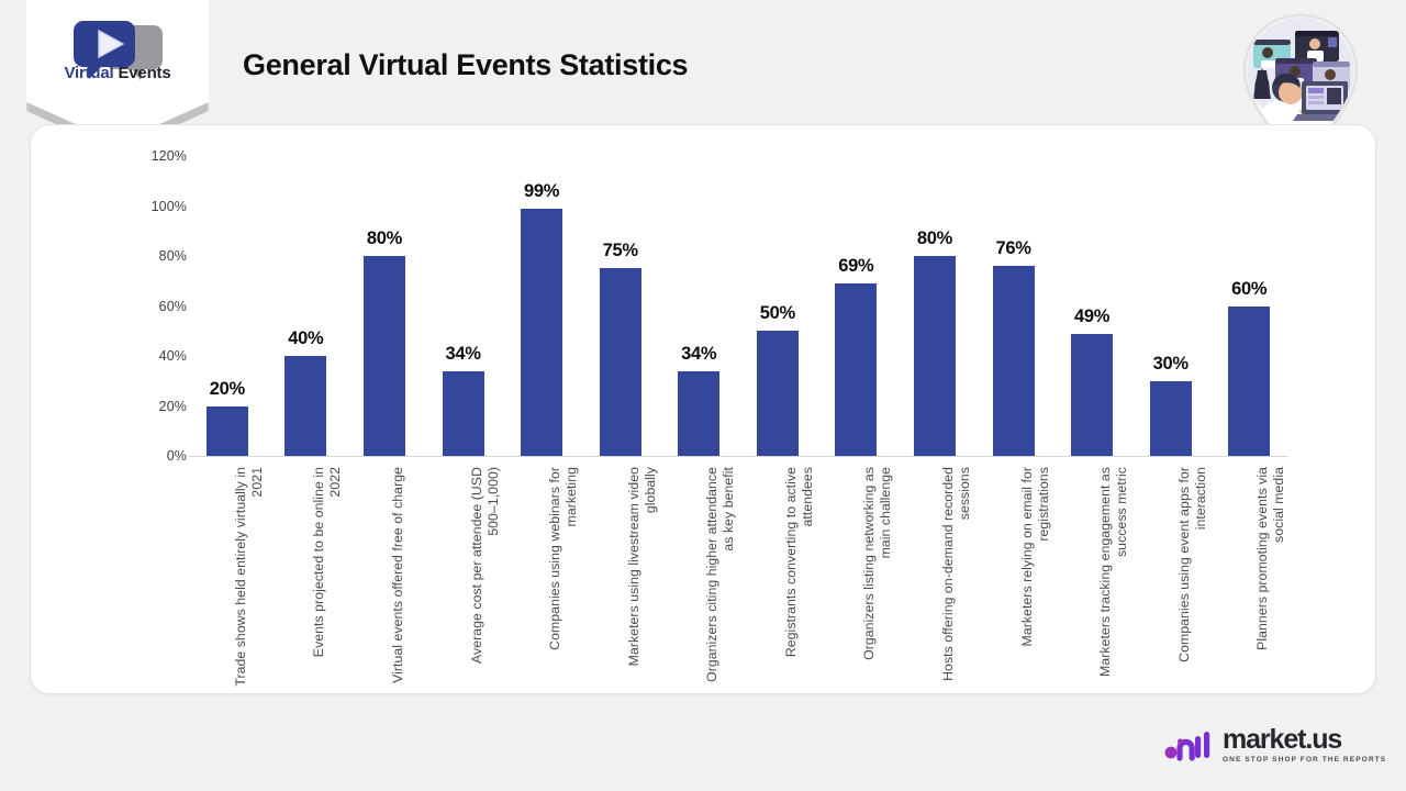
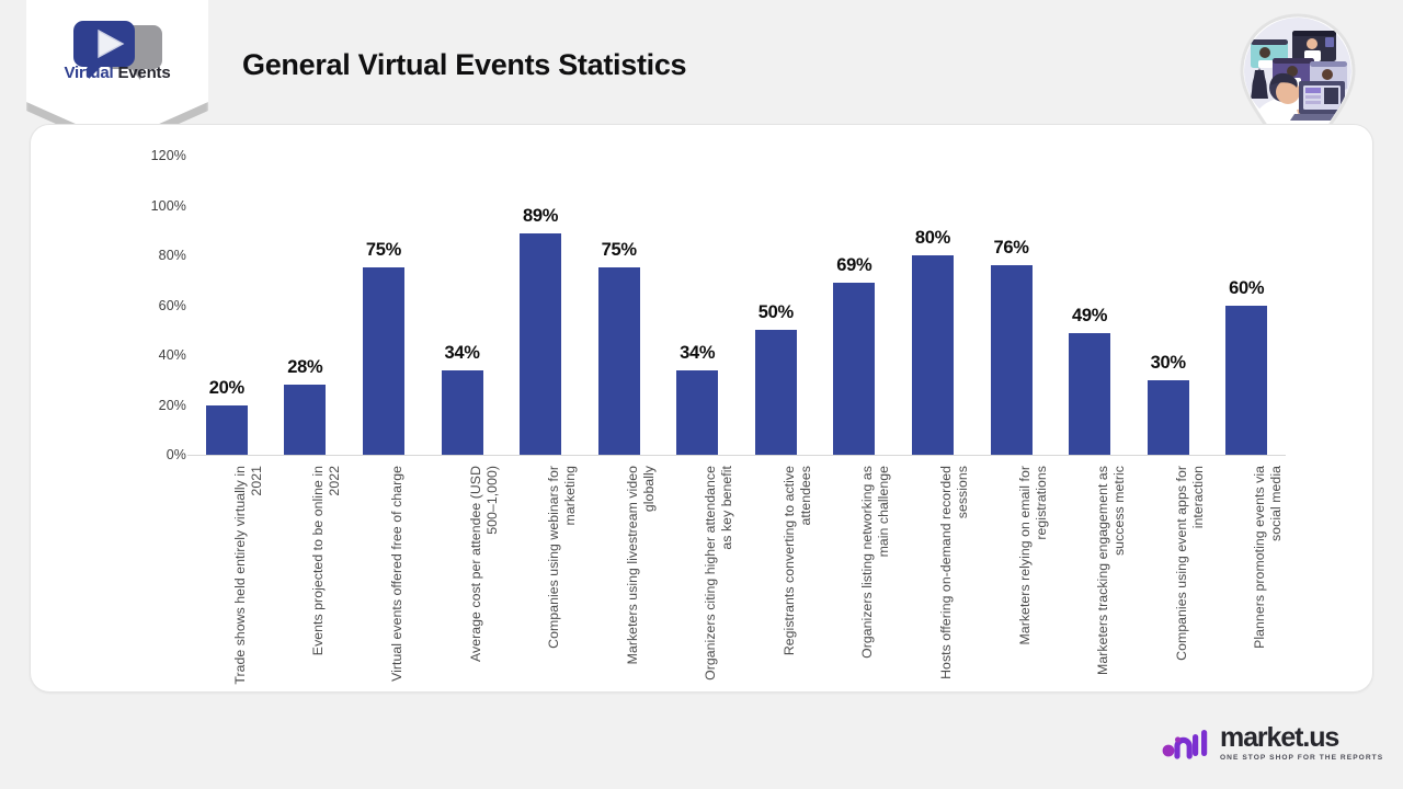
Events projected to be online in 2022: 40% -> 28%
Virtual events offered free of charge: 80% -> 75%
Companies using webinars for marketing: 99% -> 89%
